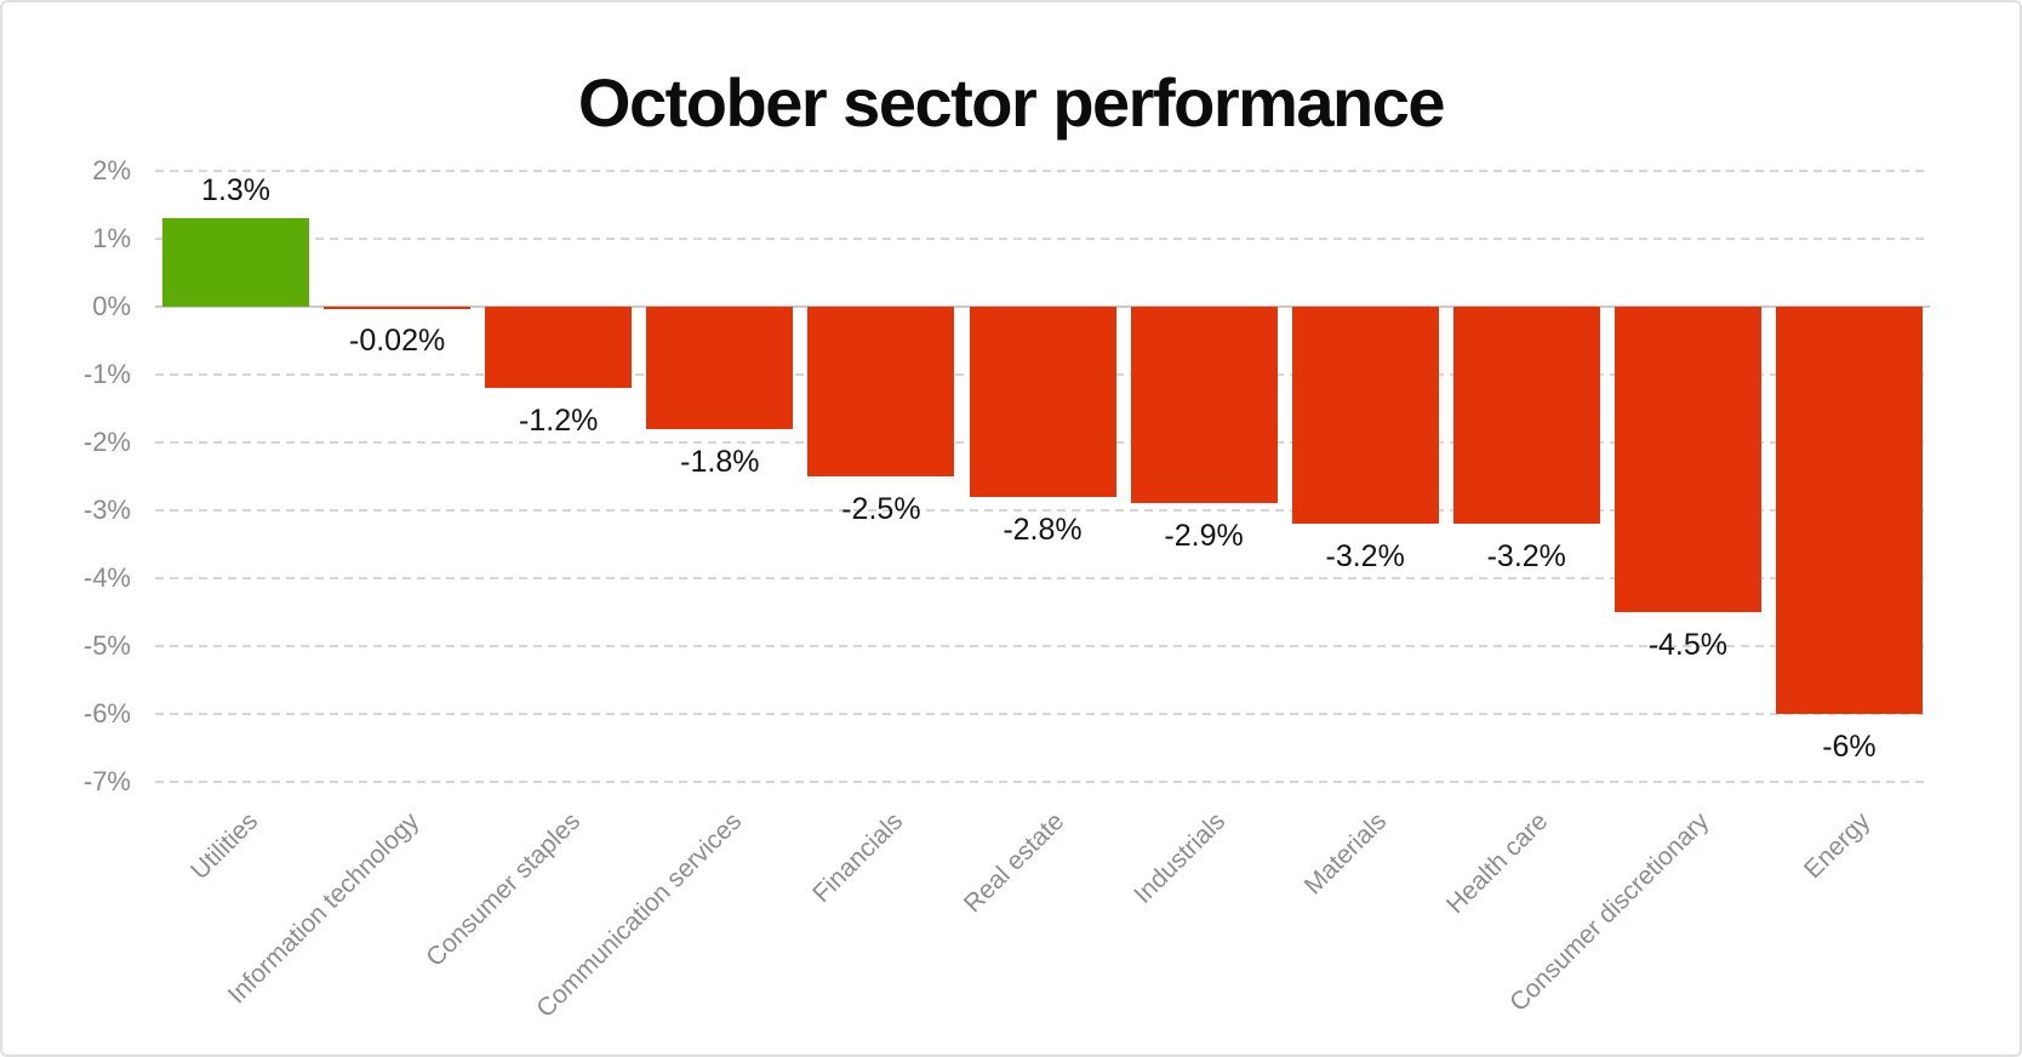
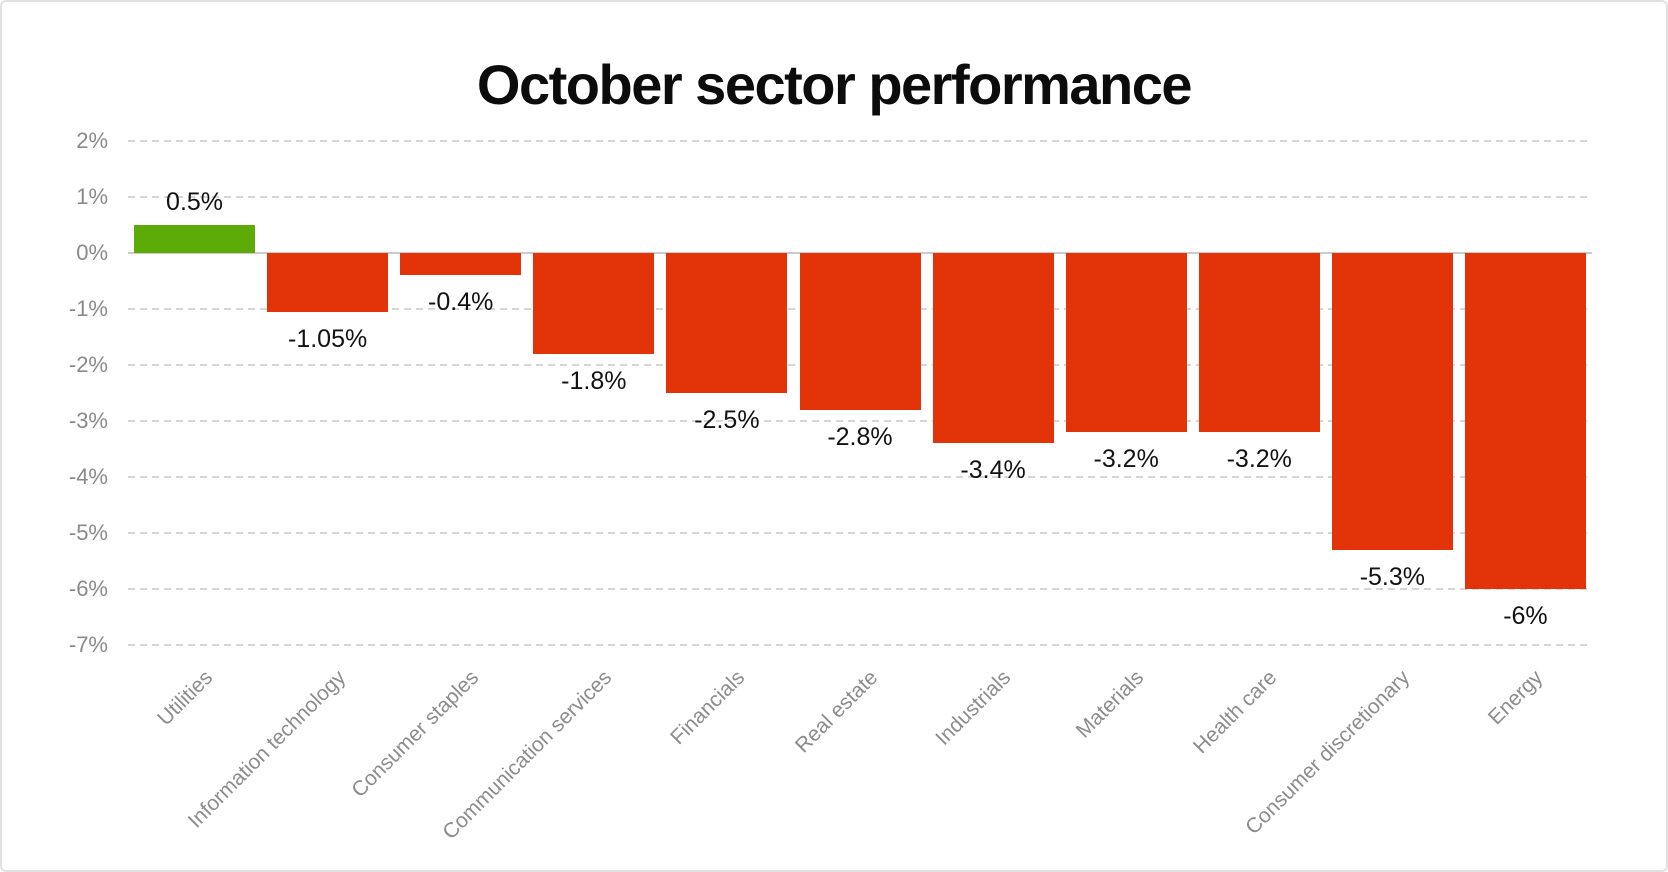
Utilities: 1.3% -> 0.5%
Information technology: -0.02% -> -1.05%
Consumer staples: -1.2% -> -0.4%
Industrials: -2.9% -> -3.4%
Consumer discretionary: -4.5% -> -5.3%
